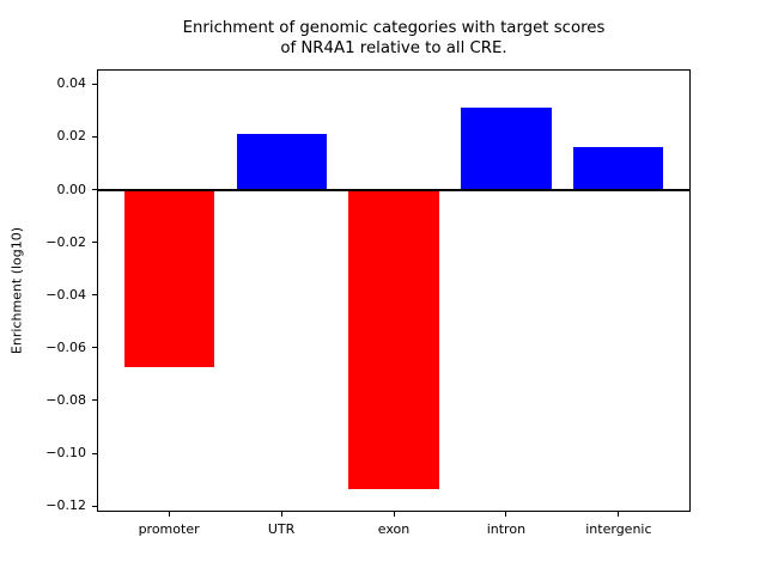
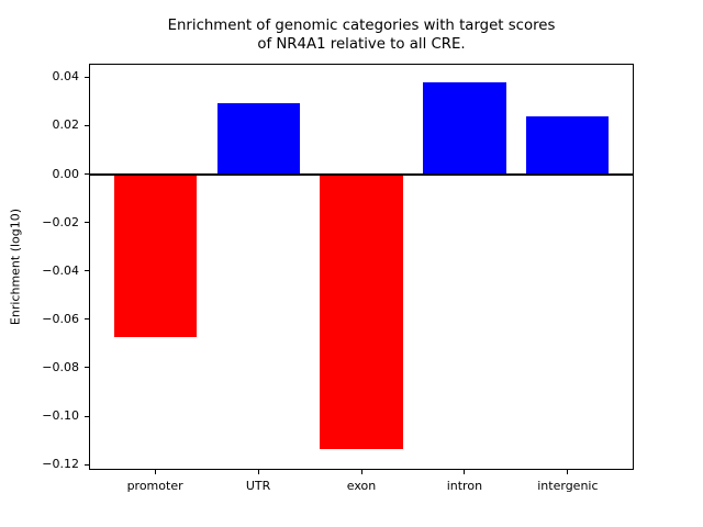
UTR: 0.021 -> 0.029
intron: 0.031 -> 0.038
intergenic: 0.016 -> 0.024
